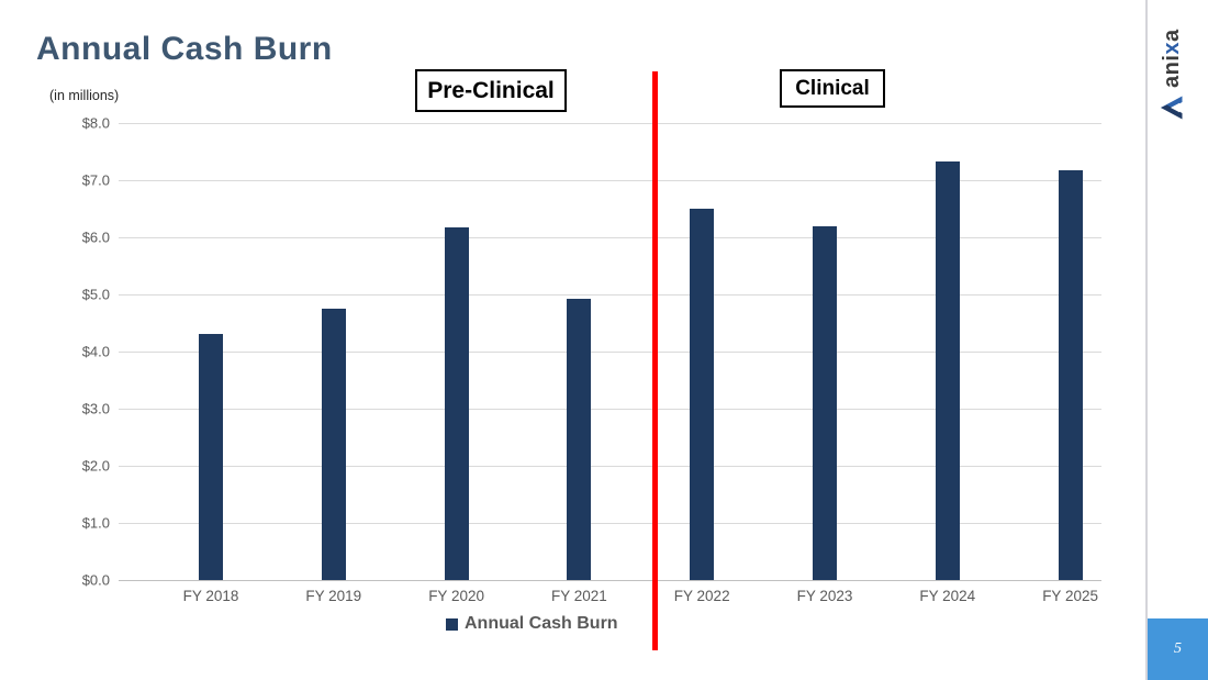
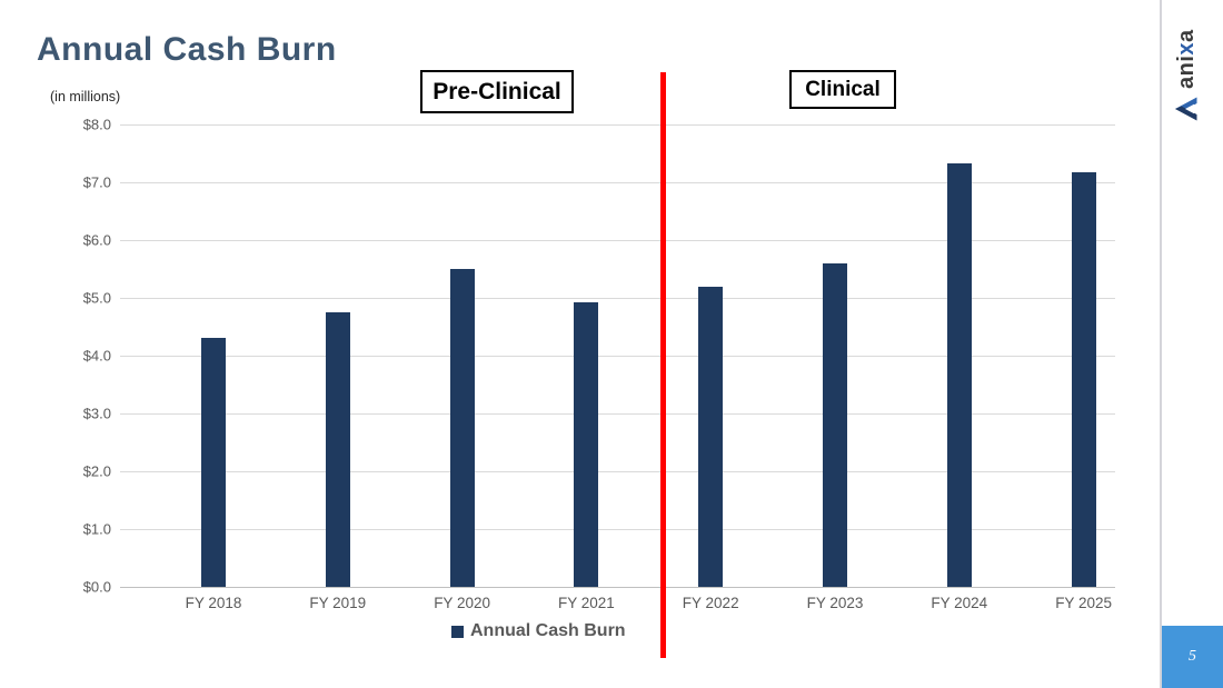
FY 2020: $6.2 -> $5.5
FY 2022: $6.5 -> $5.2
FY 2023: $6.2 -> $5.6
